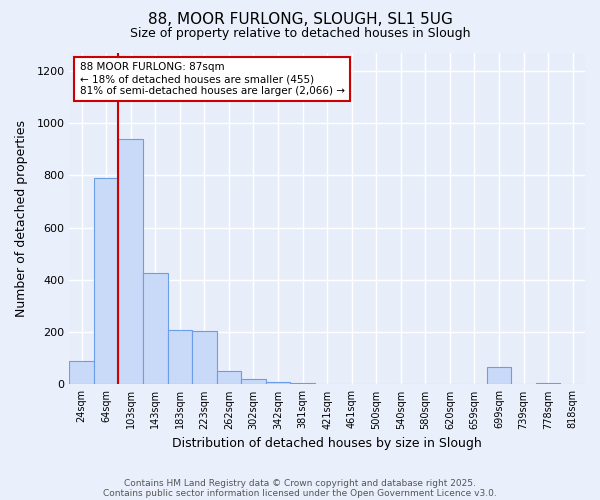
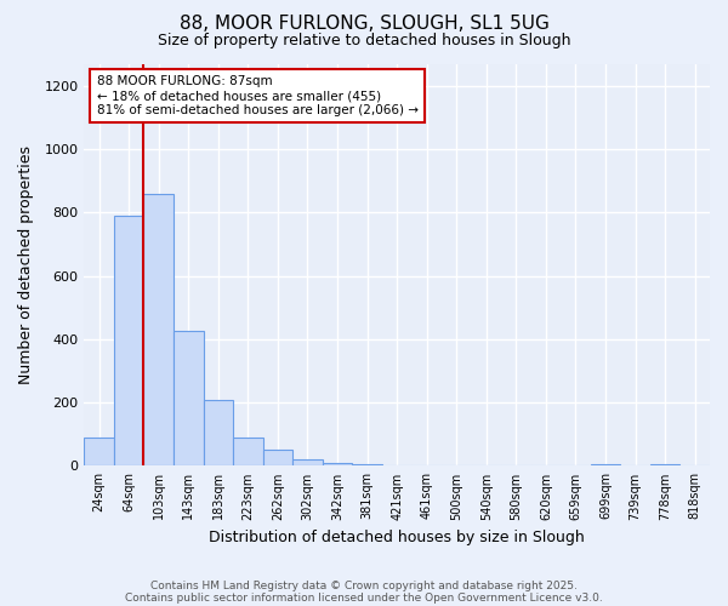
103sqm: 940 -> 860
223sqm: 205 -> 90
699sqm: 65 -> 5
